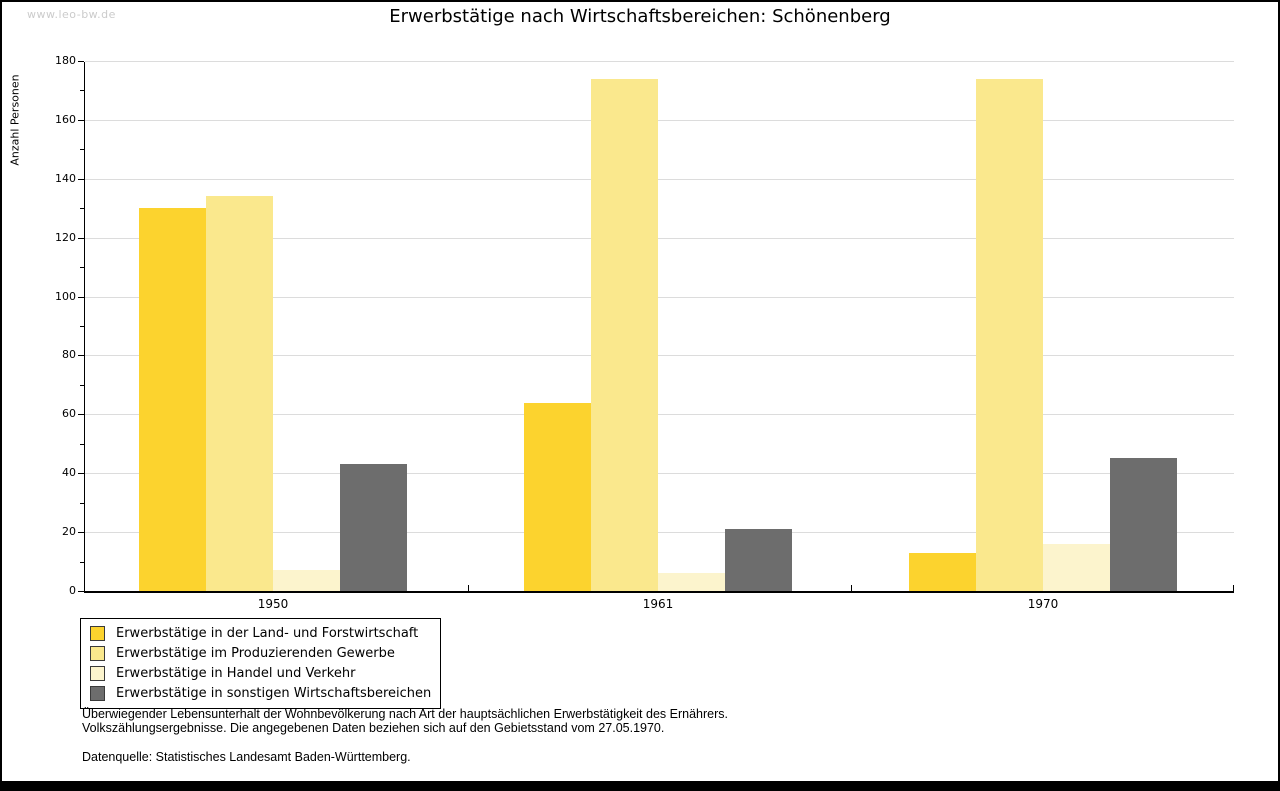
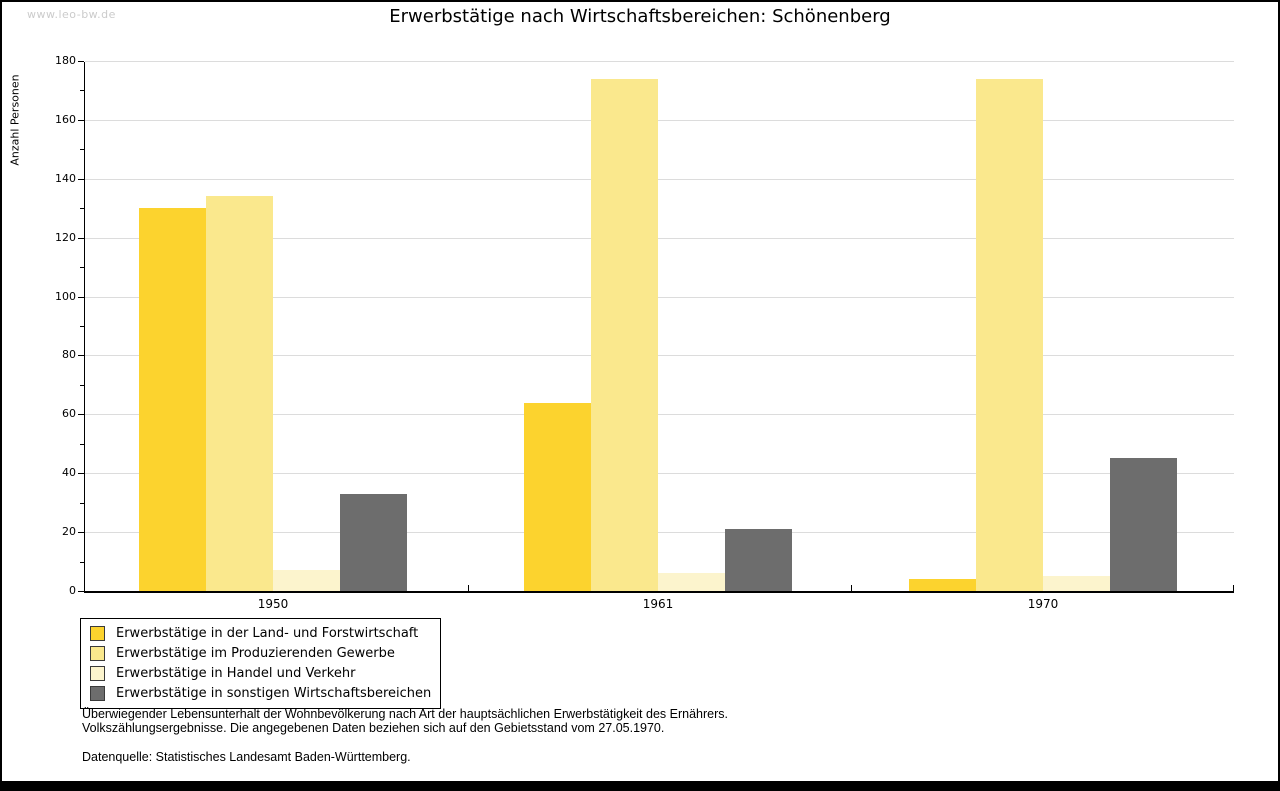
Erwerbstätige in sonstigen Wirtschaftsbereichen/1950: 43 -> 33
Erwerbstätige in der Land- und Forstwirtschaft/1970: 13 -> 4
Erwerbstätige in Handel und Verkehr/1970: 16 -> 5
